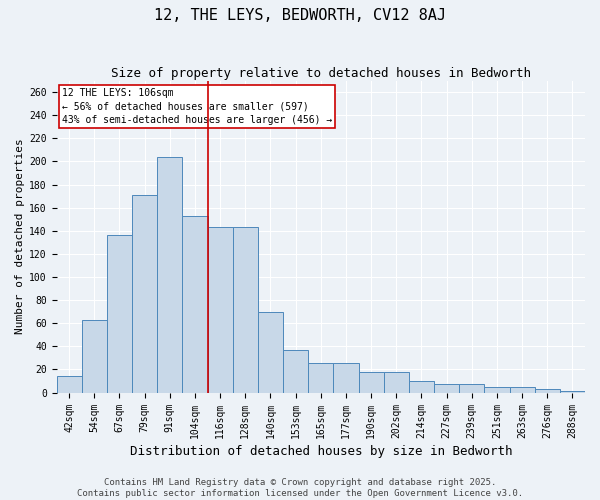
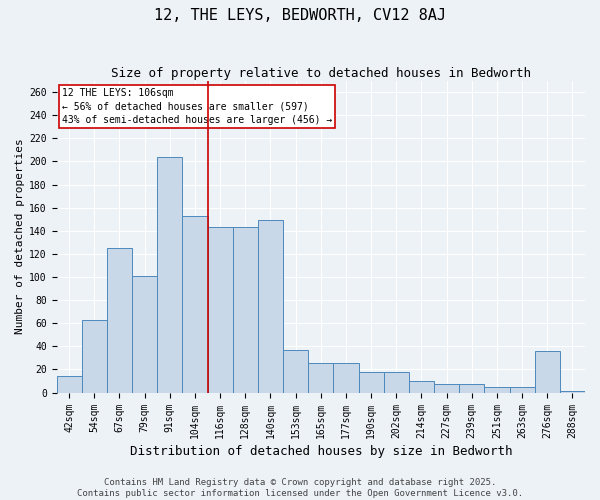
67sqm: 136 -> 125
79sqm: 171 -> 101
140sqm: 70 -> 149
276sqm: 3 -> 36
